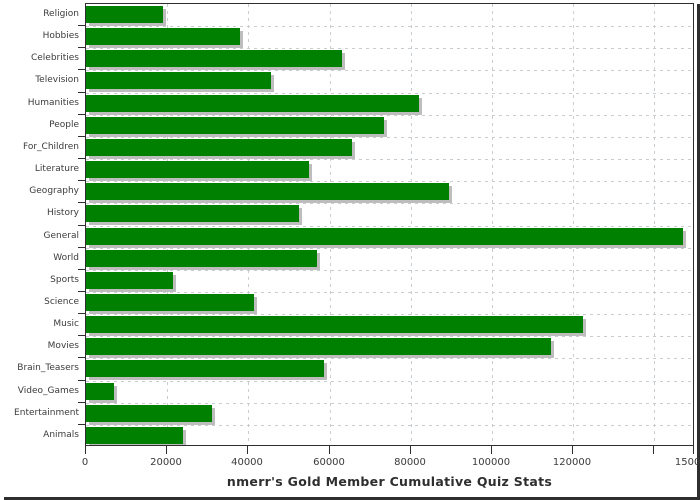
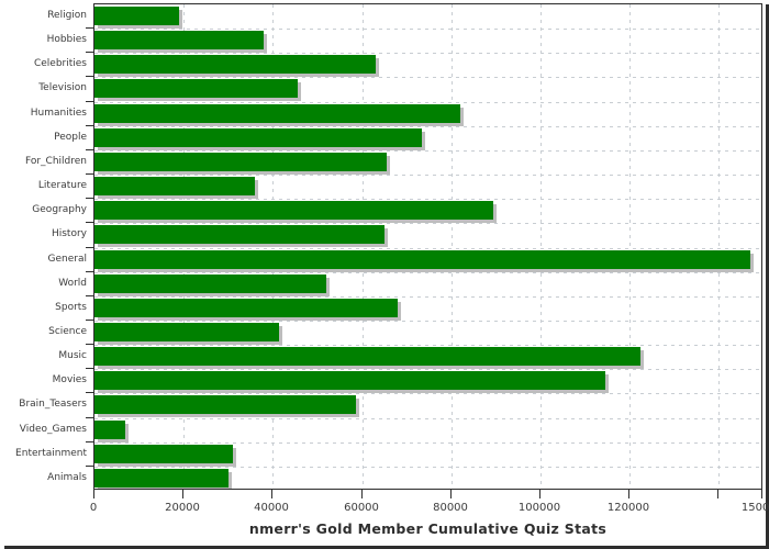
Literature: 55000 -> 36000
History: 52000 -> 65000
World: 57000 -> 52000
Sports: 22000 -> 68000
Animals: 24000 -> 30000
